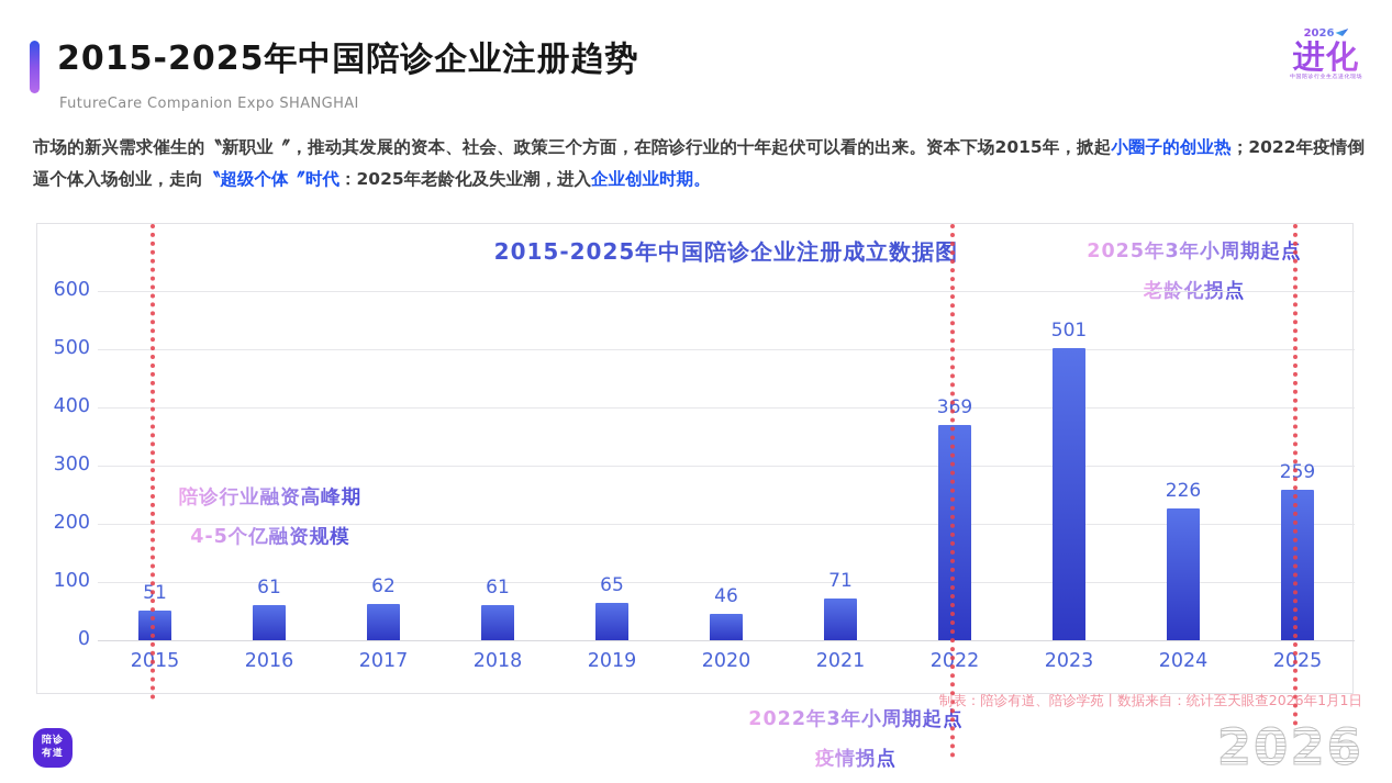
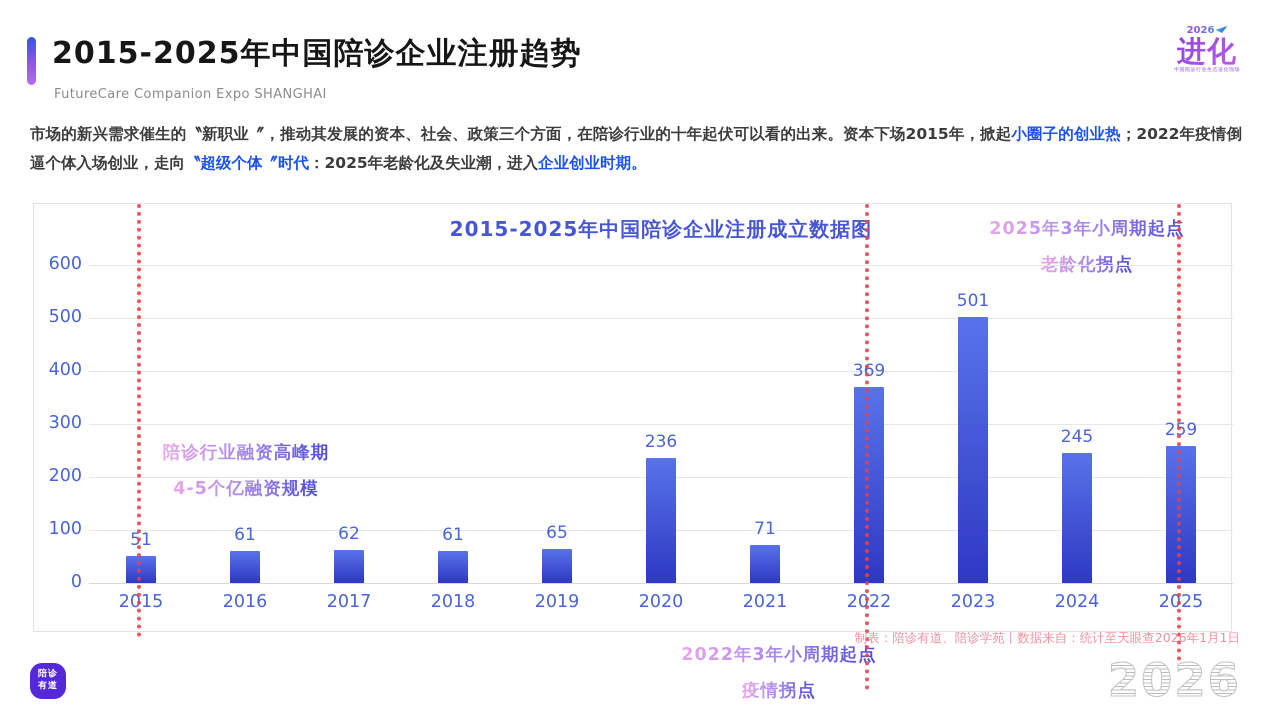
2020: 46 -> 236
2024: 226 -> 245
